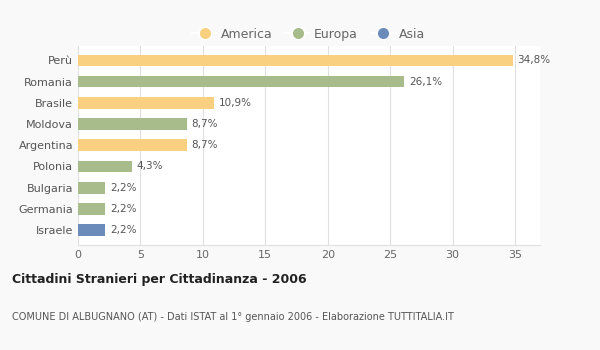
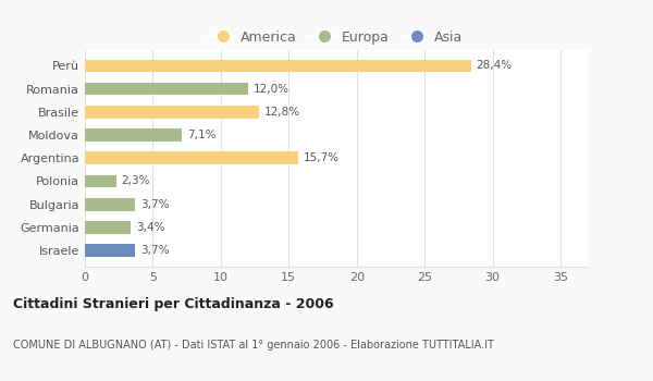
Perù: 34,8% -> 28,4%
Romania: 26,1% -> 12,0%
Brasile: 10,9% -> 12,8%
Moldova: 8,7% -> 7,1%
Argentina: 8,7% -> 15,7%
Polonia: 4,3% -> 2,3%
Bulgaria: 2,2% -> 3,7%
Germania: 2,2% -> 3,4%
Israele: 2,2% -> 3,7%
